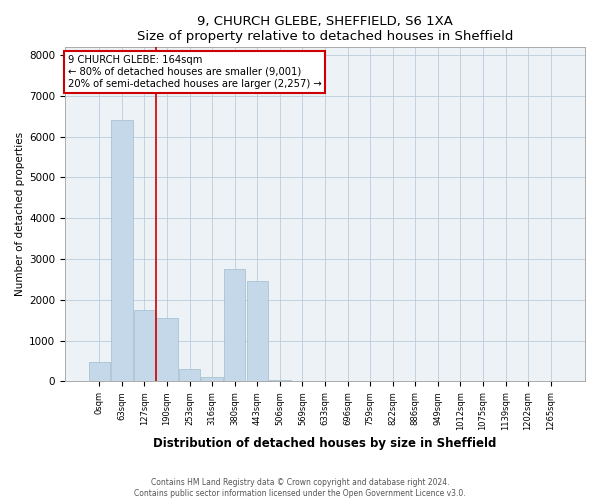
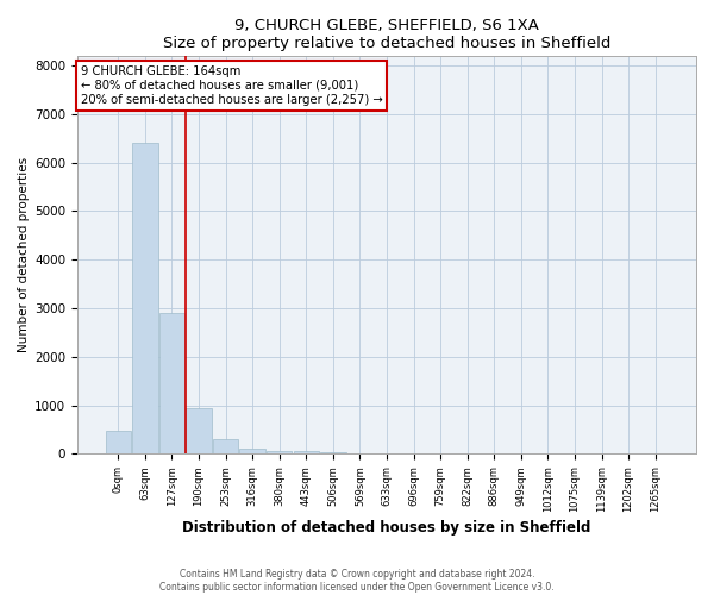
127sqm: 1750 -> 2900
190sqm: 1550 -> 950
380sqm: 2750 -> 60
443sqm: 2450 -> 50
